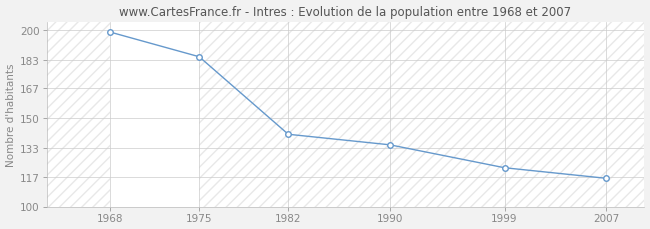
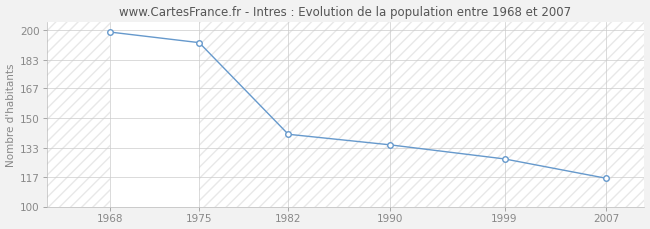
1975: 185 -> 193
1999: 122 -> 127
